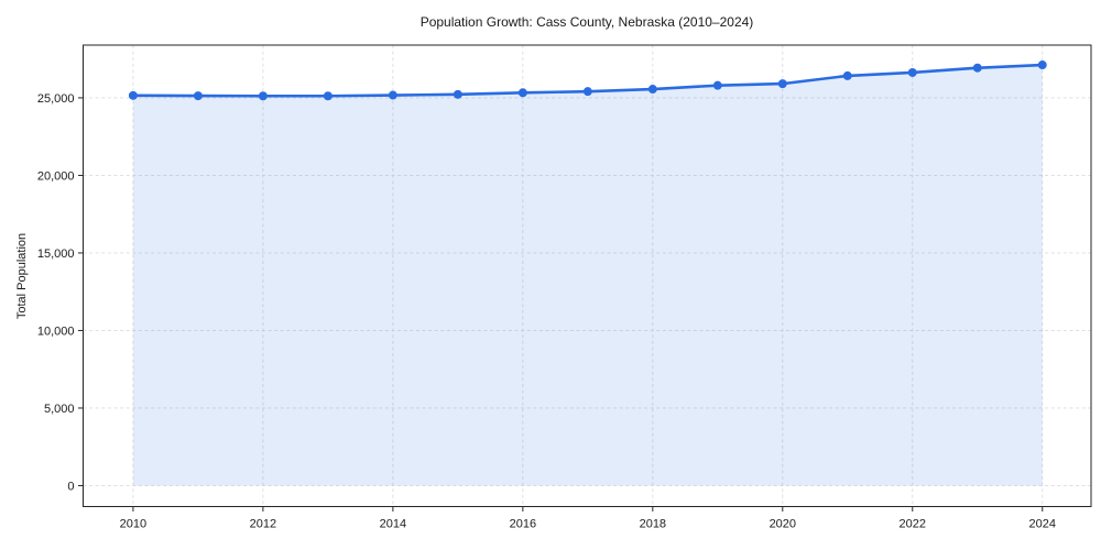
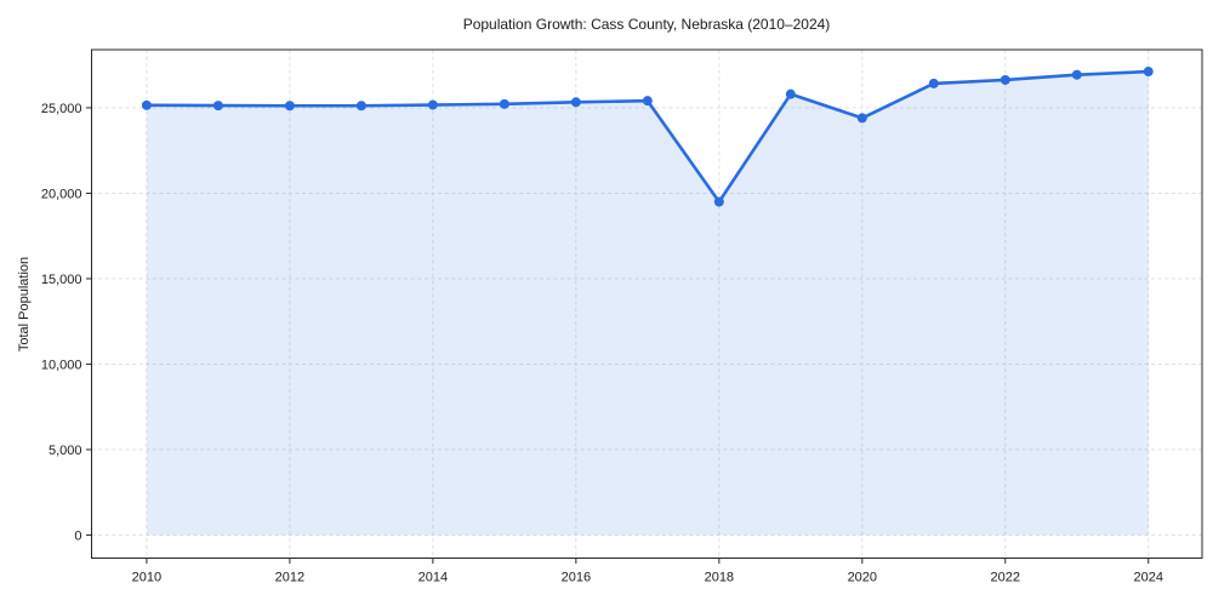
2018: 25600 -> 19500
2020: 25900 -> 24400
